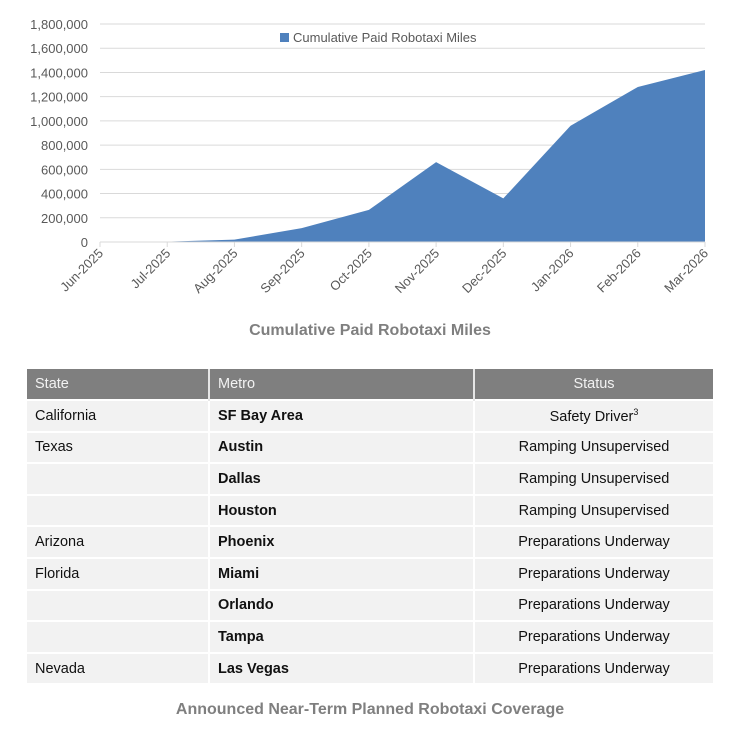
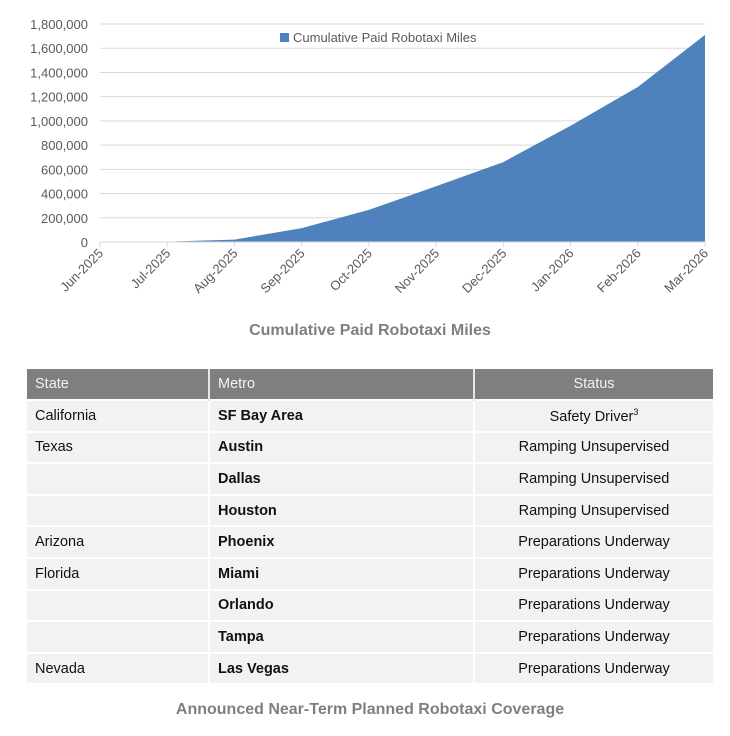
Nov-2025: 660000 -> 460000
Dec-2025: 360000 -> 660000
Mar-2026: 1420000 -> 1710000
